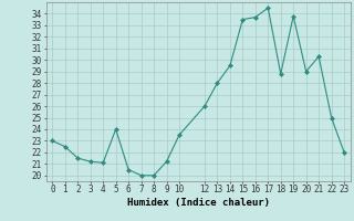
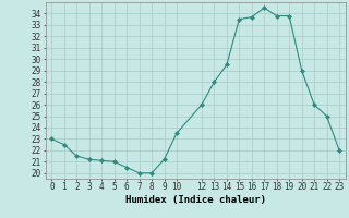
5: 24.0 -> 21.0
18: 28.8 -> 33.8
21: 30.3 -> 26.0
